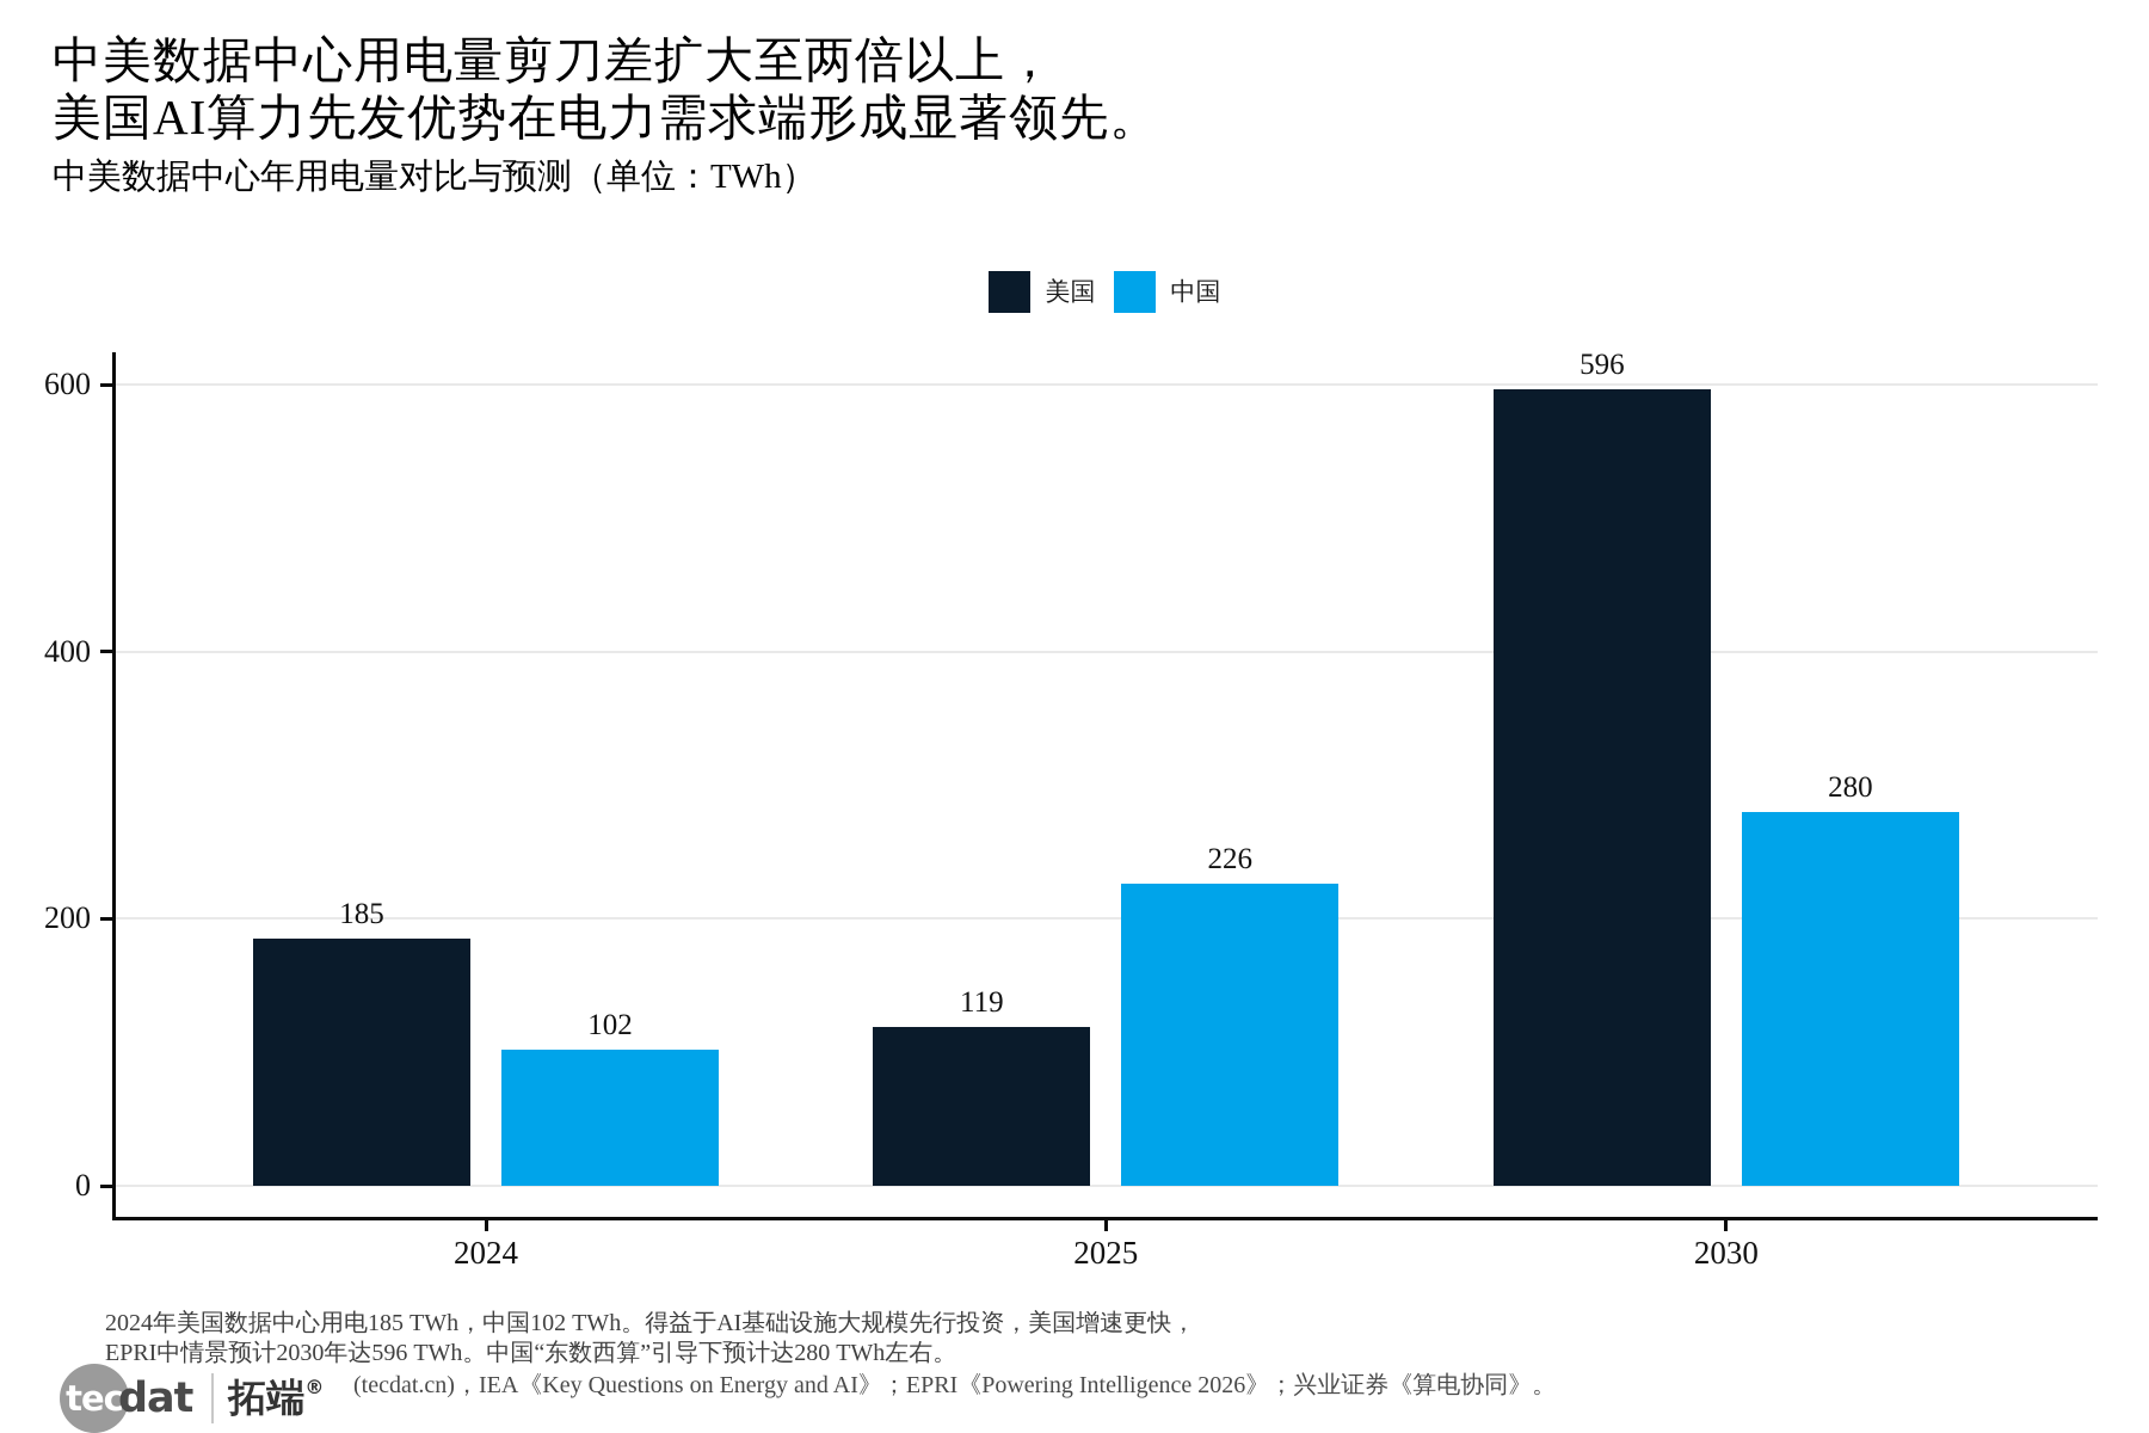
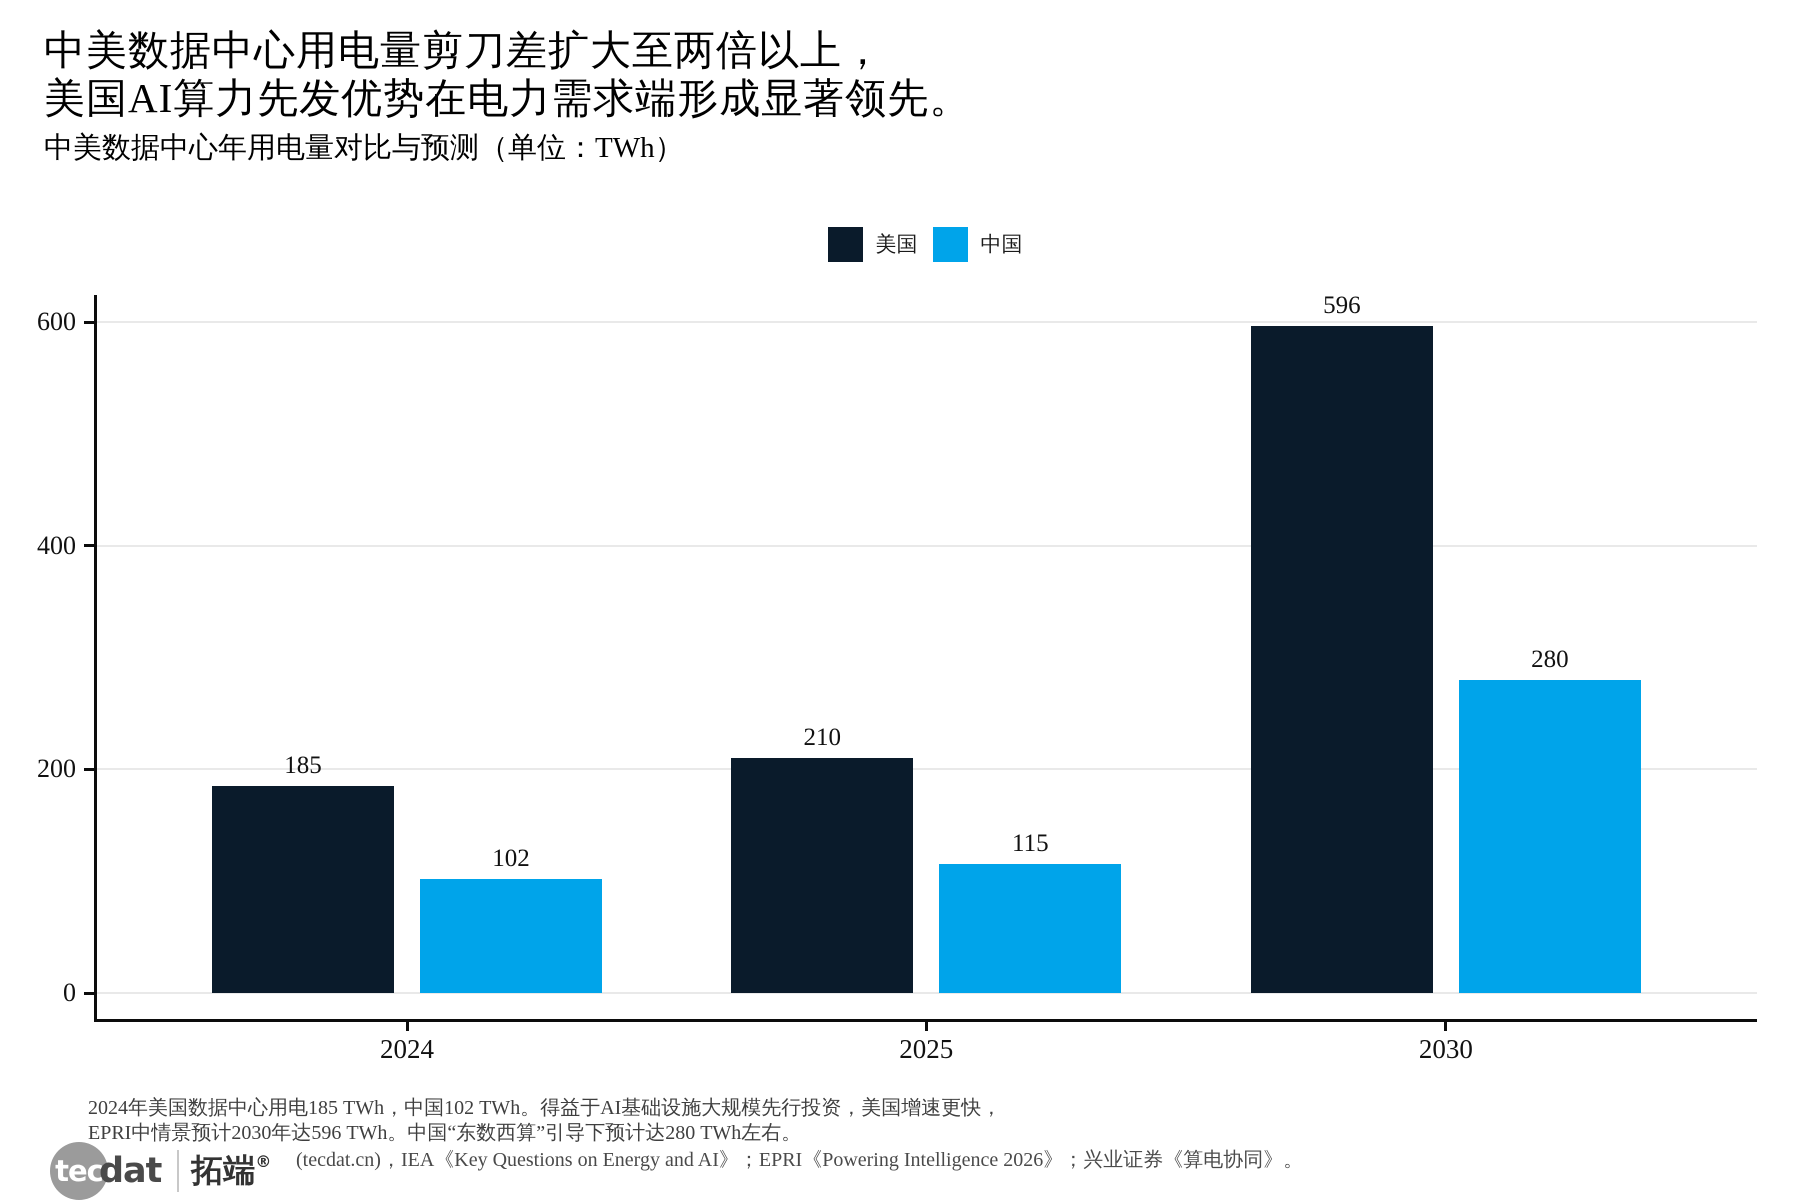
美国/2025: 119 -> 210
中国/2025: 226 -> 115
